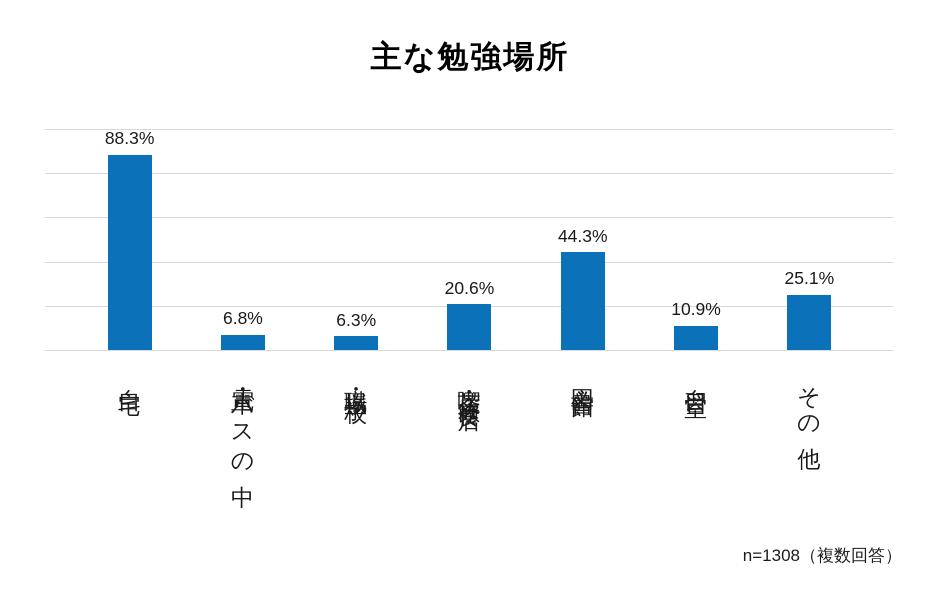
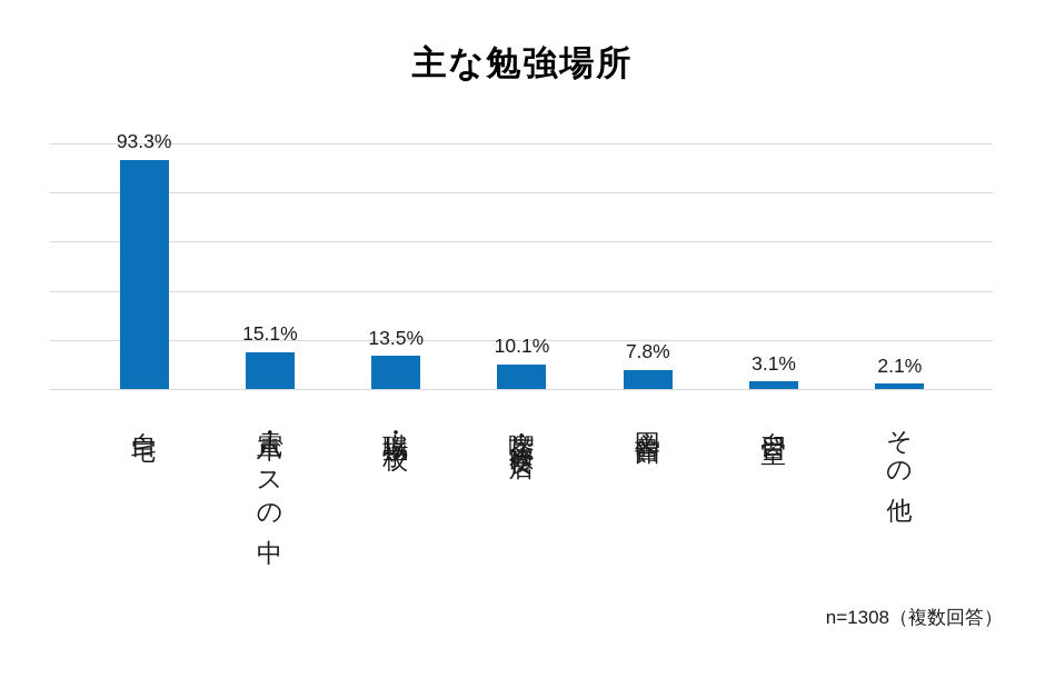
自宅: 88.3% -> 93.3%
電車・バスの中: 6.8% -> 15.1%
職場・学校: 6.3% -> 13.5%
喫茶店・飲食店: 20.6% -> 10.1%
図書館: 44.3% -> 7.8%
自習室: 10.9% -> 3.1%
その他: 25.1% -> 2.1%
